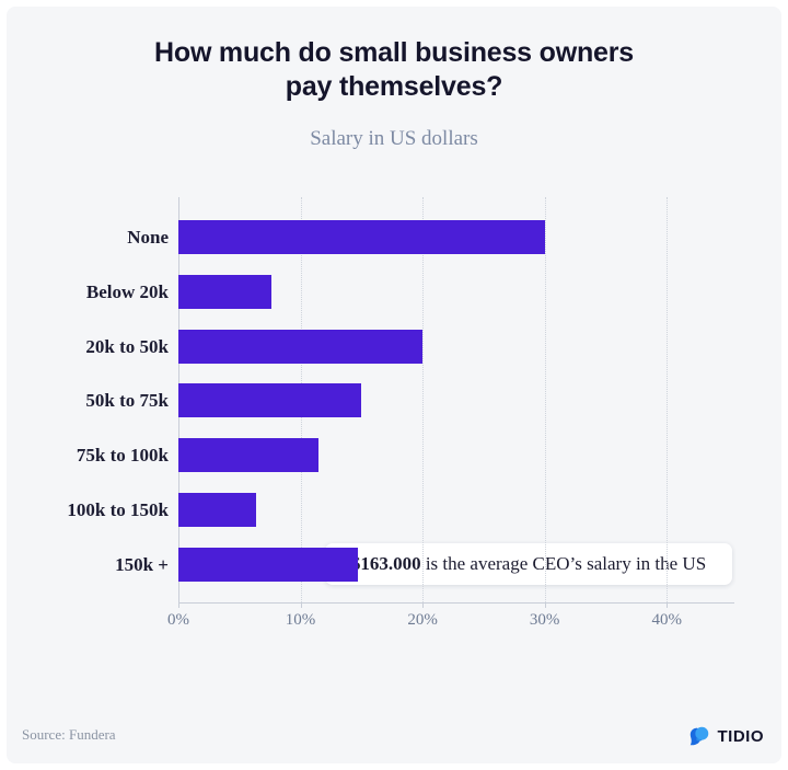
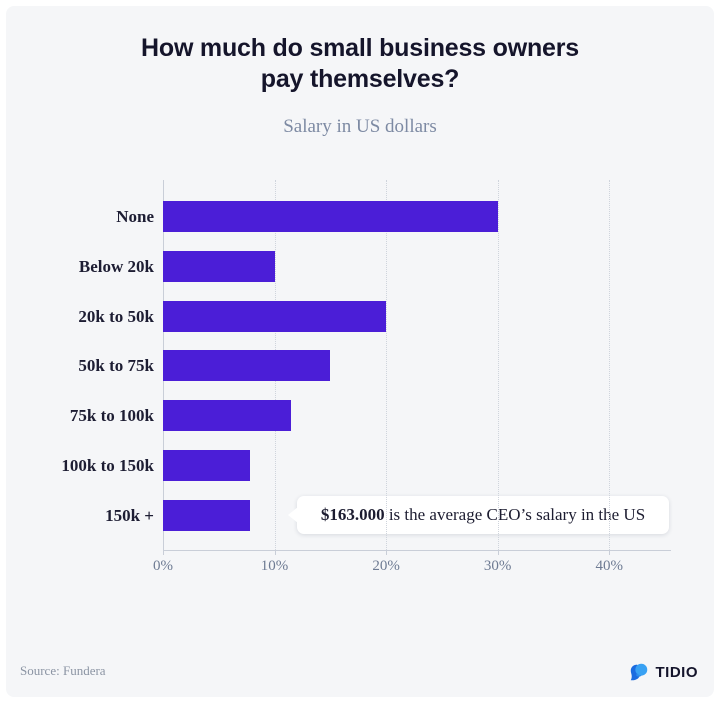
Below 20k: 7.6% -> 10.0%
100k to 150k: 6.4% -> 7.8%
150k +: 14.7% -> 7.8%
